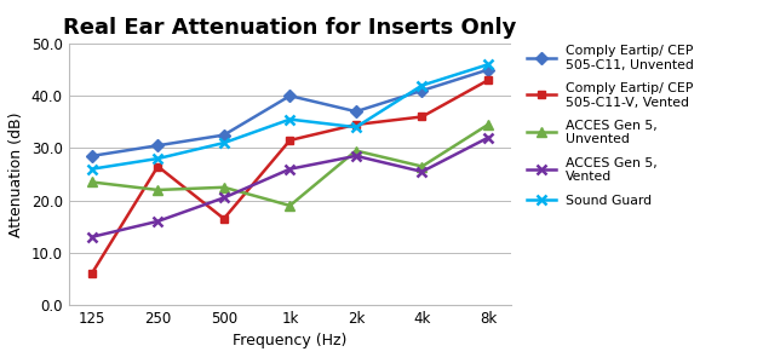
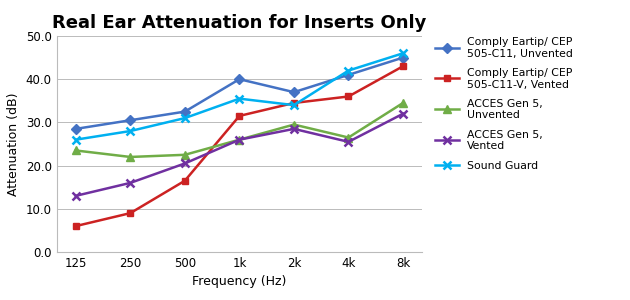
Comply Eartip/ CEP 505-C11-V, Vented/250: 26.5 -> 9.0
ACCES Gen 5, Unvented/1k: 19.0 -> 26.0
